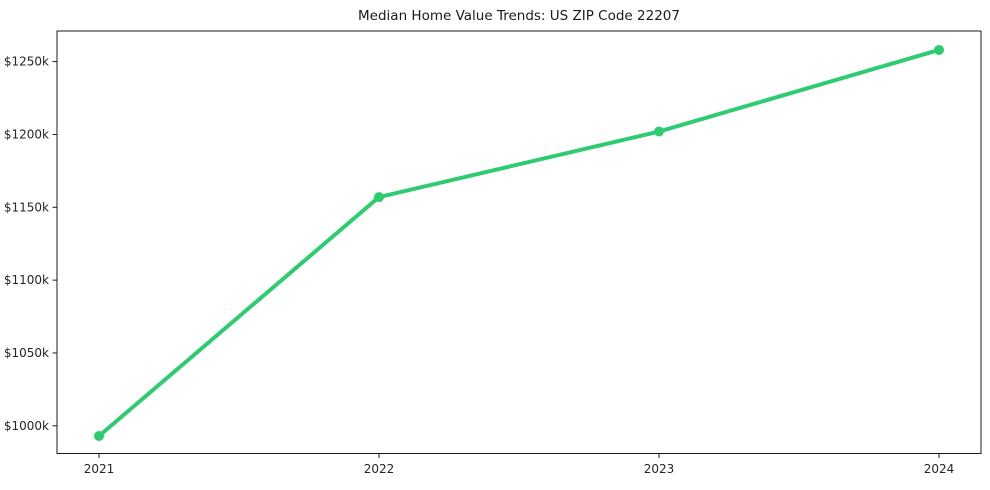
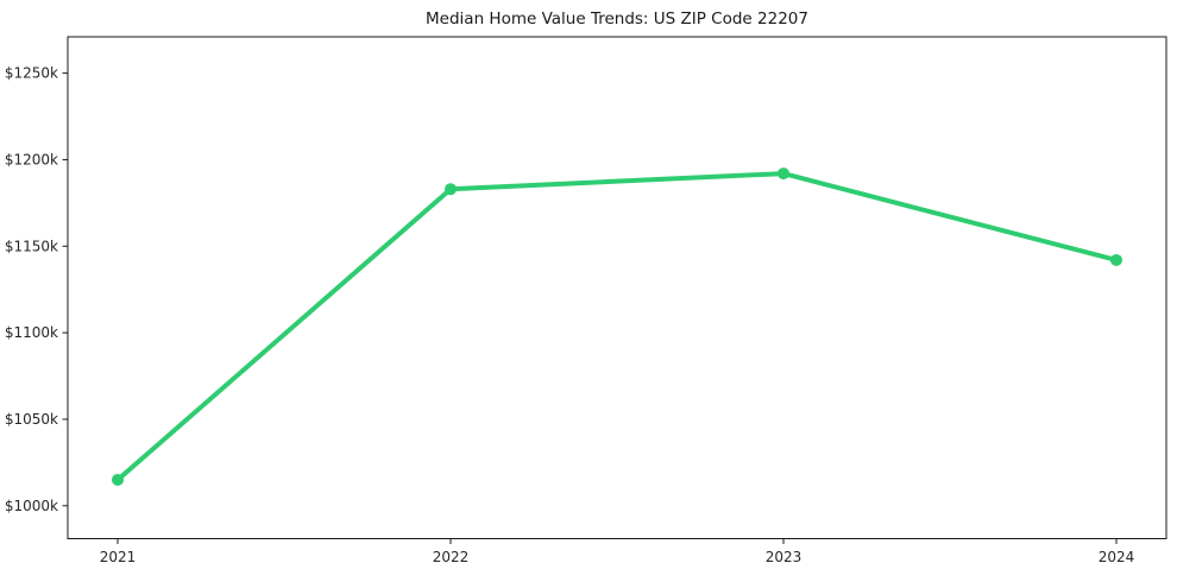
2021: $993k -> $1015k
2022: $1157k -> $1183k
2023: $1202k -> $1192k
2024: $1258k -> $1142k
